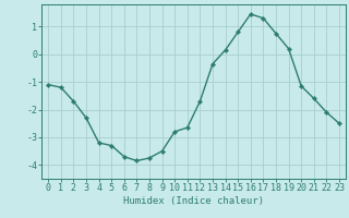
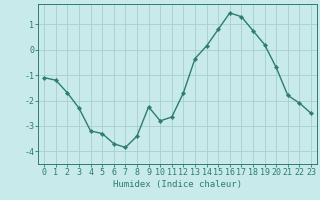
8: -3.75 -> -3.40
9: -3.50 -> -2.25
20: -1.15 -> -0.70
21: -1.60 -> -1.80
